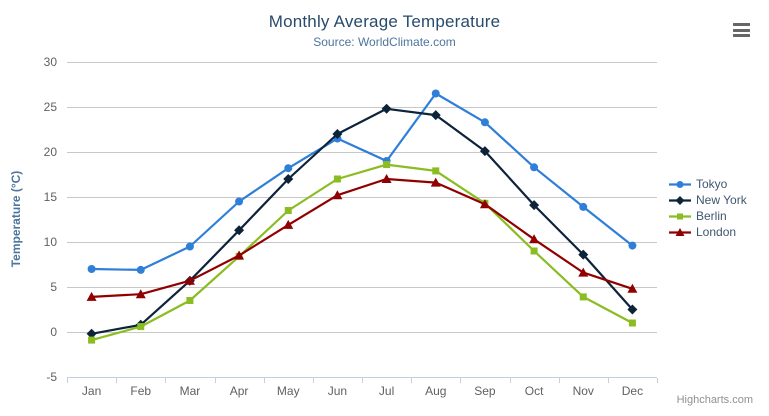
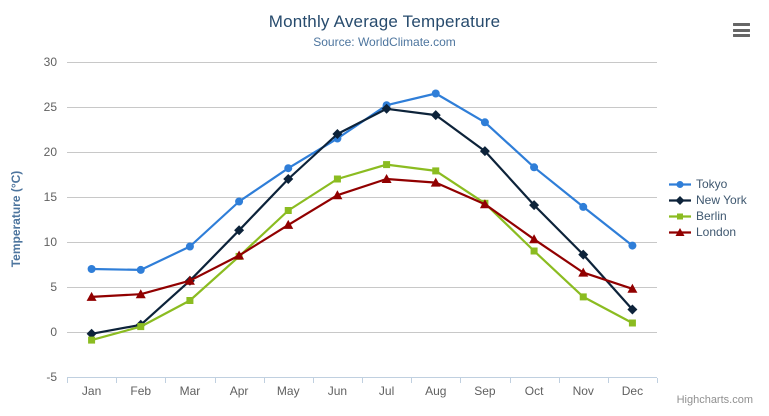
Tokyo/Jul: 19 -> 25
